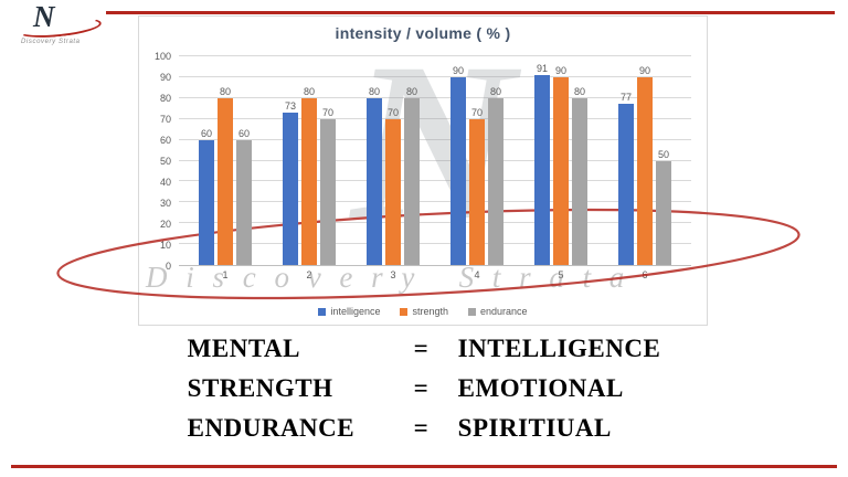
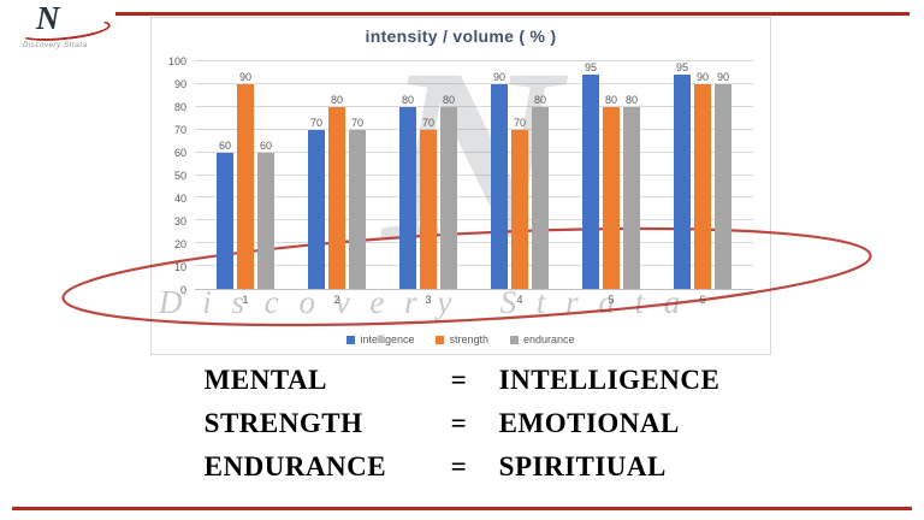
strength/1: 80 -> 90
intelligence/2: 73 -> 70
intelligence/5: 91 -> 95
strength/5: 90 -> 80
intelligence/6: 77 -> 95
endurance/6: 50 -> 90
